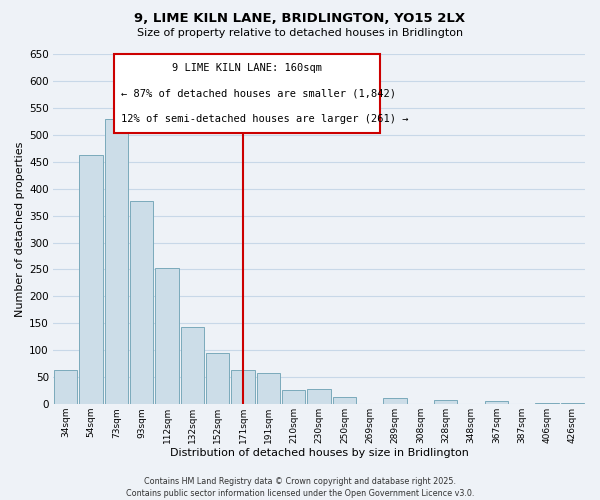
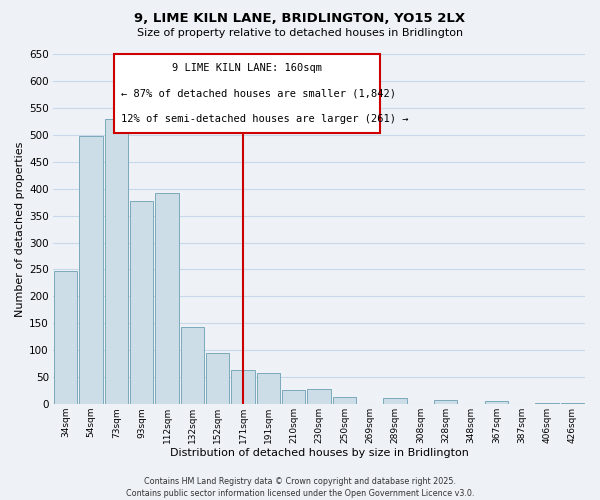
34sqm: 63 -> 248
54sqm: 462 -> 498
112sqm: 252 -> 392
